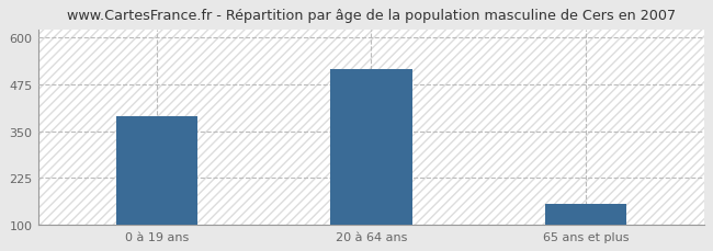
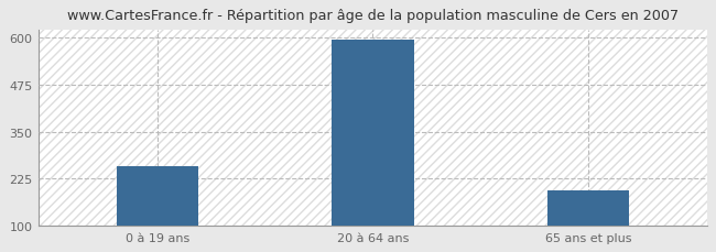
0 à 19 ans: 390 -> 258
20 à 64 ans: 515 -> 593
65 ans et plus: 155 -> 193
